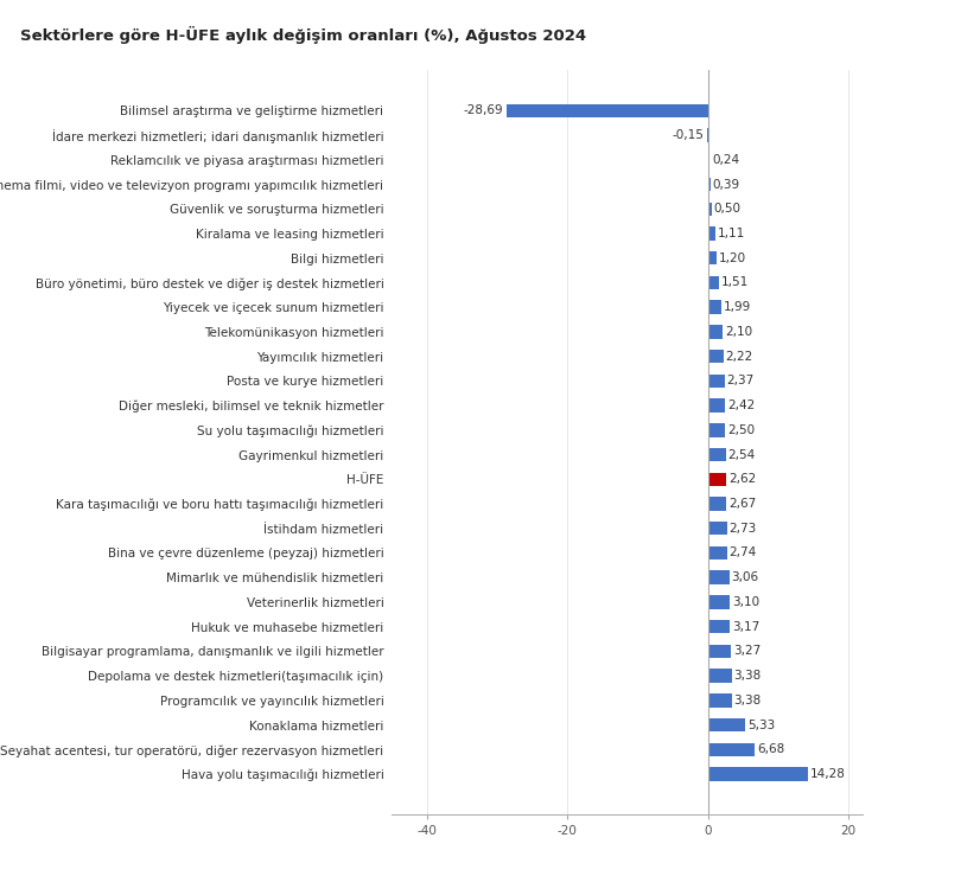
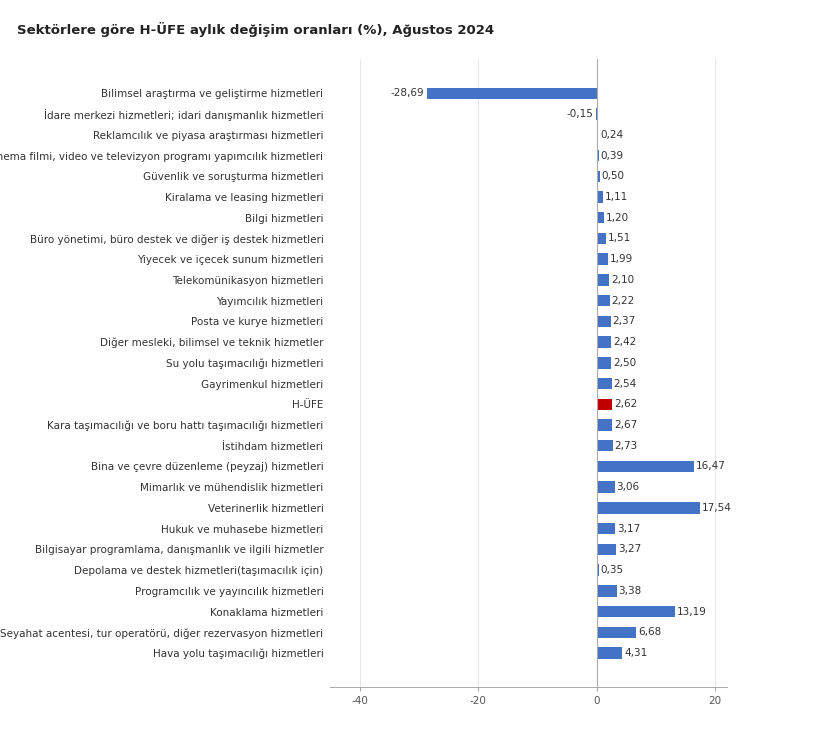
Bina ve çevre düzenleme (peyzaj) hizmetleri: 2,74 -> 16,47
Veterinerlik hizmetleri: 3,10 -> 17,54
Depolama ve destek hizmetleri(taşımacılık için): 3,38 -> 0,35
Konaklama hizmetleri: 5,33 -> 13,19
Hava yolu taşımacılığı hizmetleri: 14,28 -> 4,31
